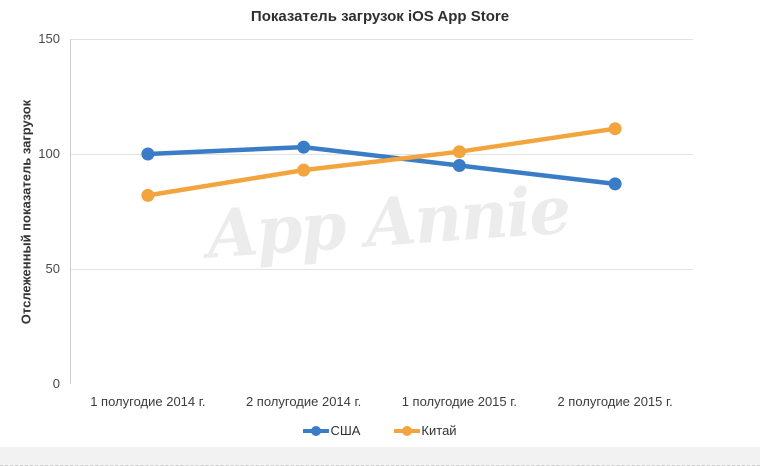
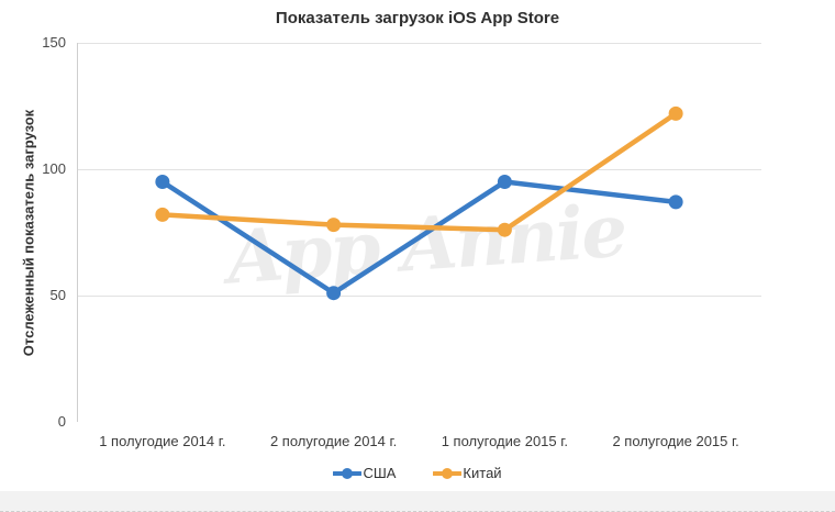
США/1 полугодие 2014 г.: 100 -> 95
США/2 полугодие 2014 г.: 103 -> 51
Китай/2 полугодие 2014 г.: 93 -> 78
Китай/1 полугодие 2015 г.: 101 -> 76
Китай/2 полугодие 2015 г.: 111 -> 122
